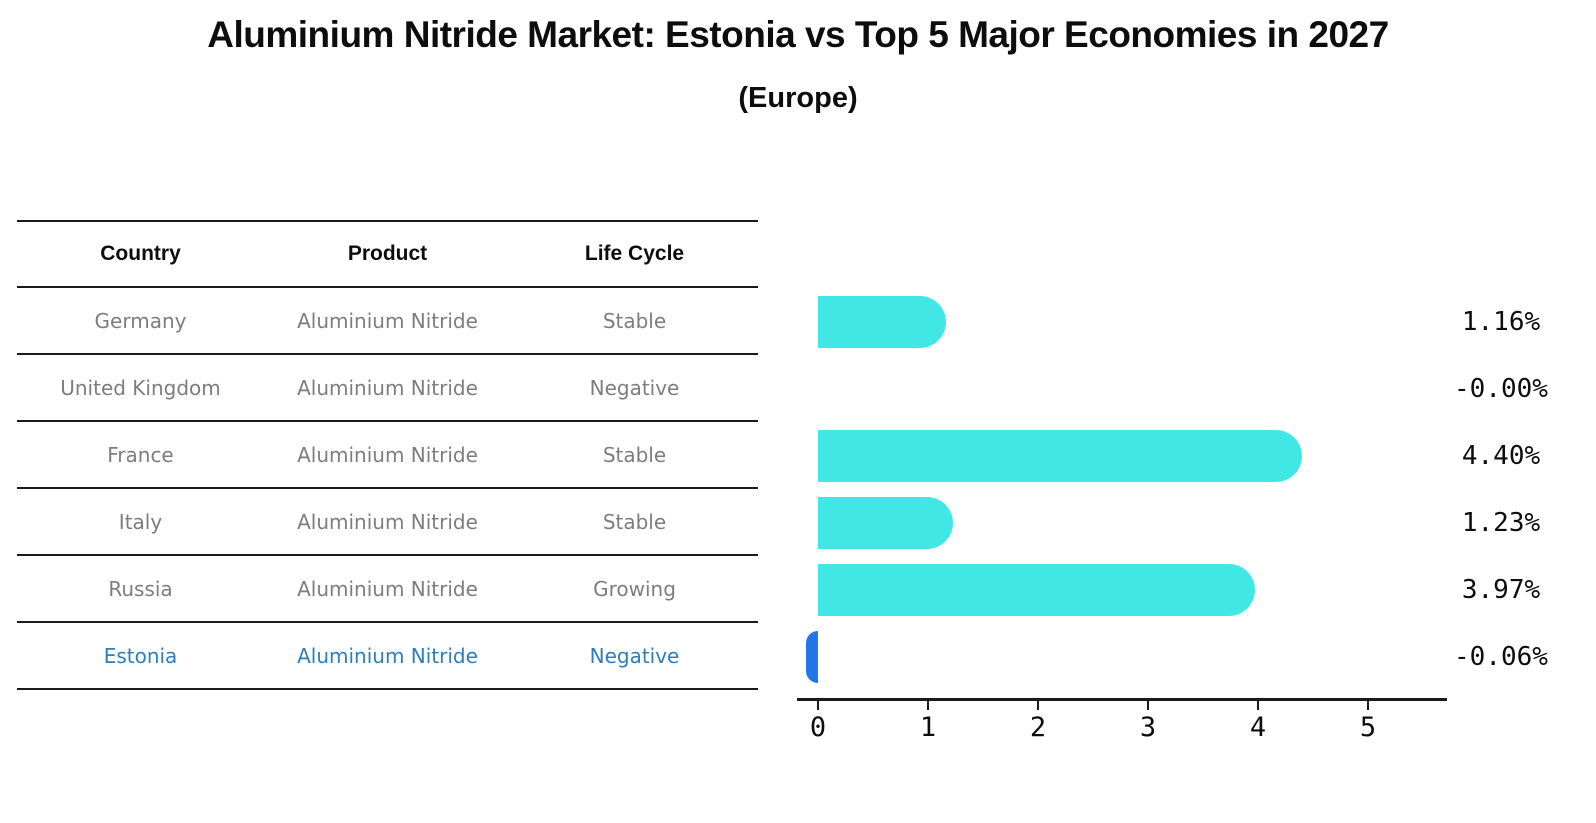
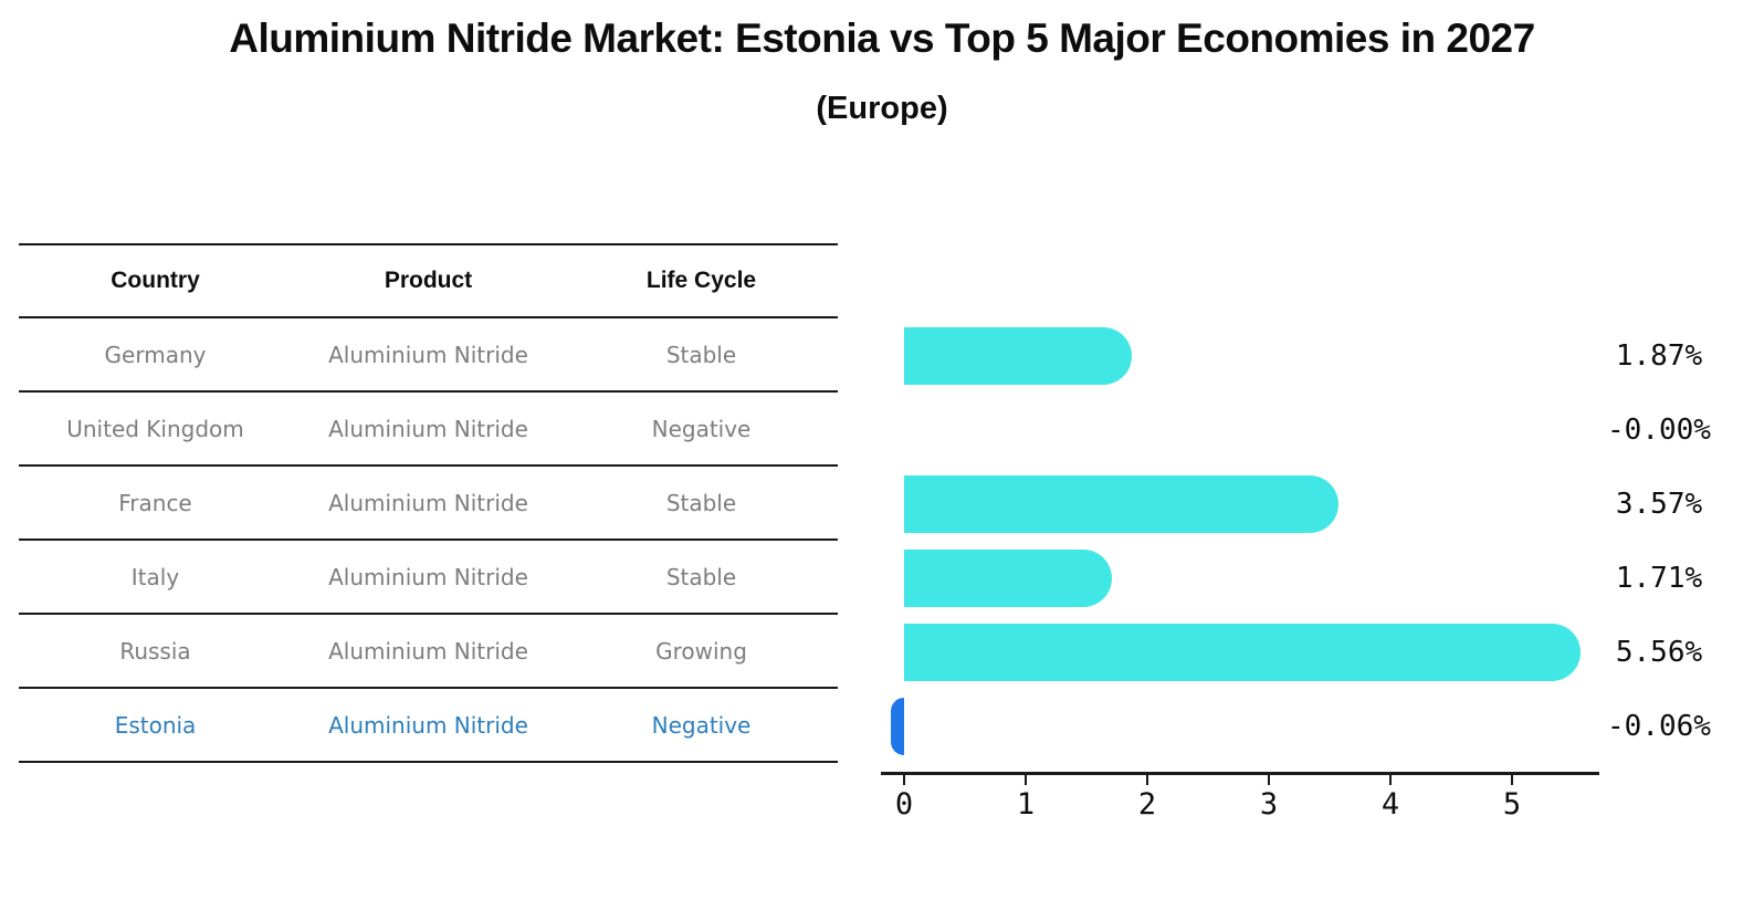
Germany: 1.16% -> 1.87%
France: 4.40% -> 3.57%
Italy: 1.23% -> 1.71%
Russia: 3.97% -> 5.56%
